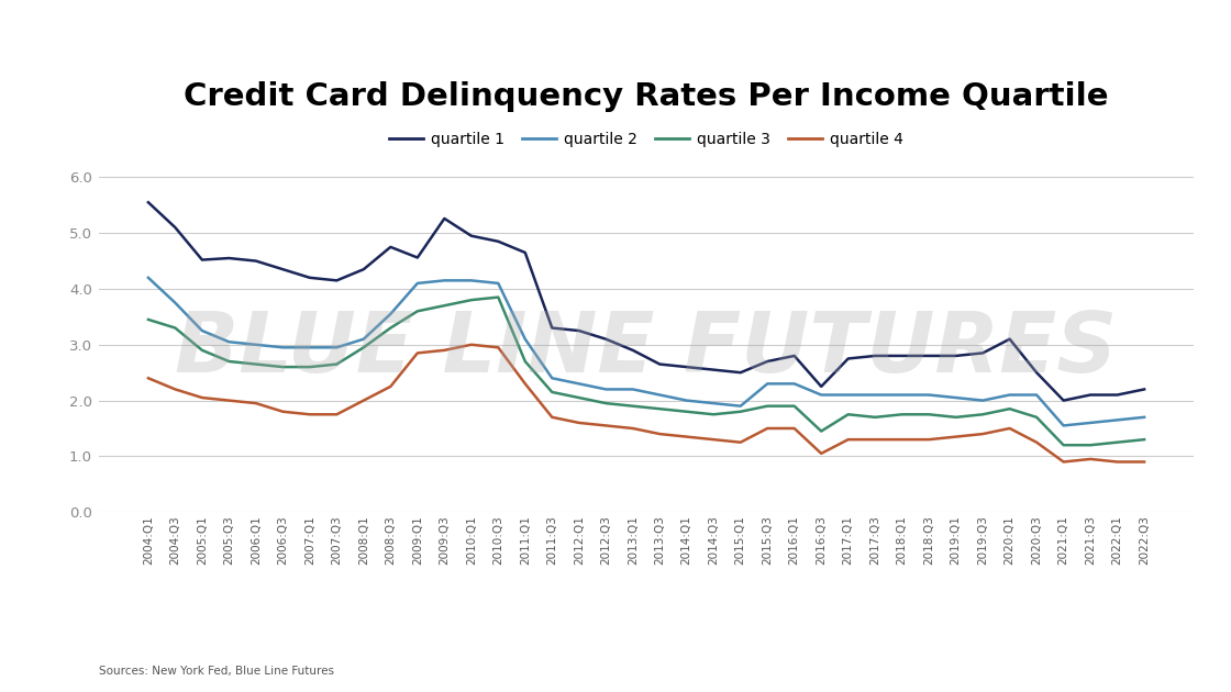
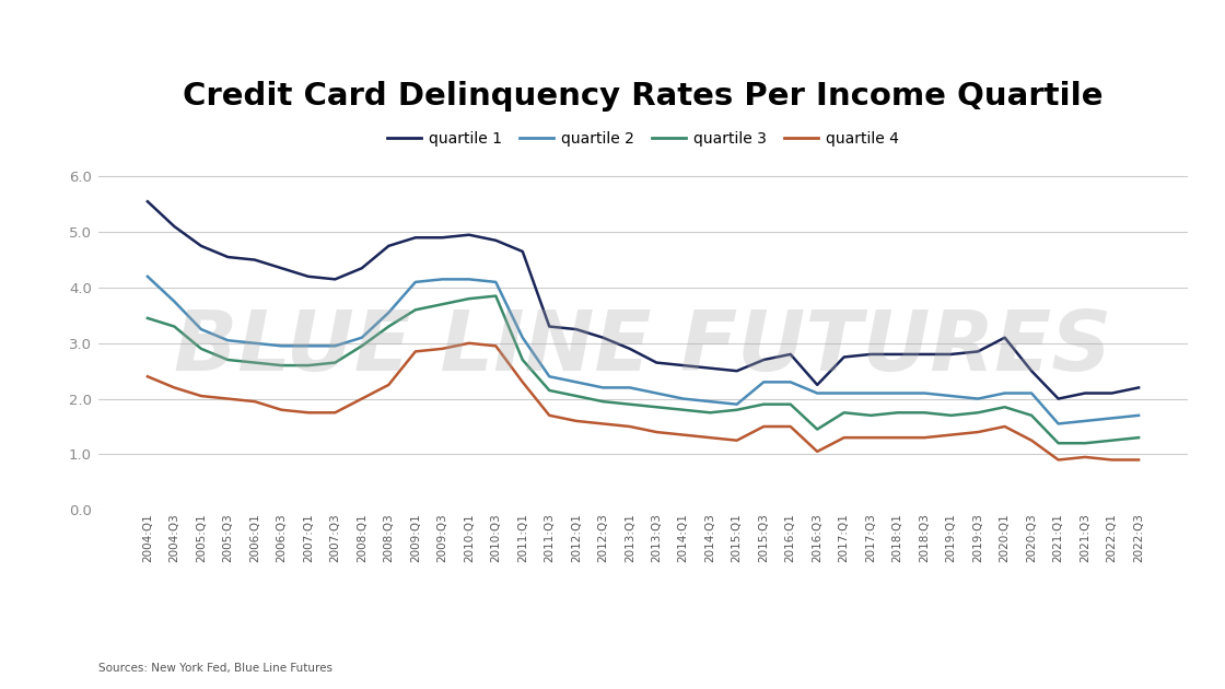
quartile 1/2005:Q1: 4.52 -> 4.75
quartile 1/2009:Q1: 4.56 -> 4.90
quartile 1/2009:Q3: 5.26 -> 4.90
